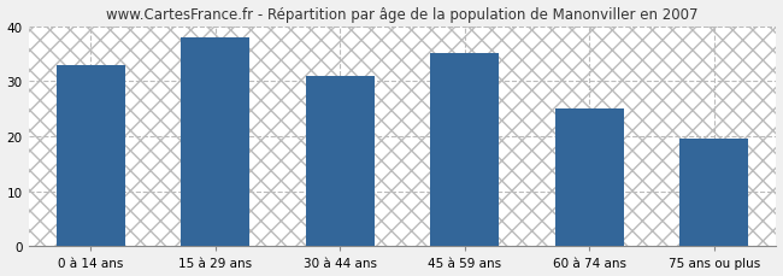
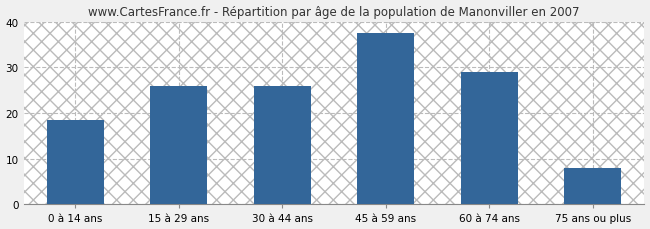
0 à 14 ans: 33.0 -> 18.5
15 à 29 ans: 38.0 -> 26.0
30 à 44 ans: 31.0 -> 26.0
45 à 59 ans: 35.0 -> 37.5
60 à 74 ans: 25.0 -> 29.0
75 ans ou plus: 19.5 -> 8.0
